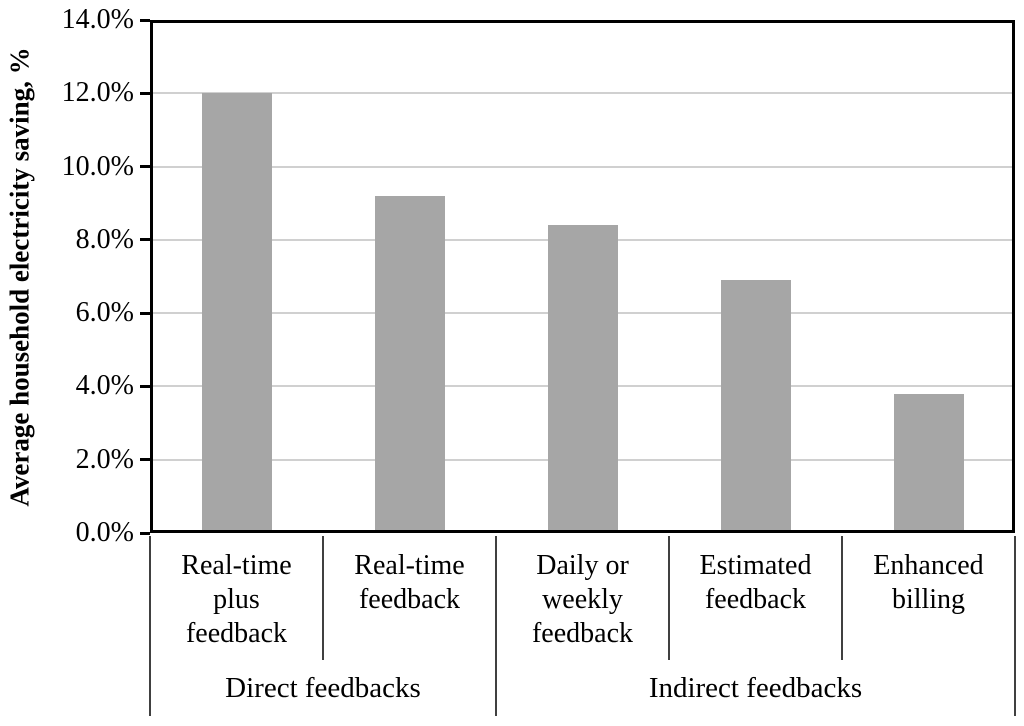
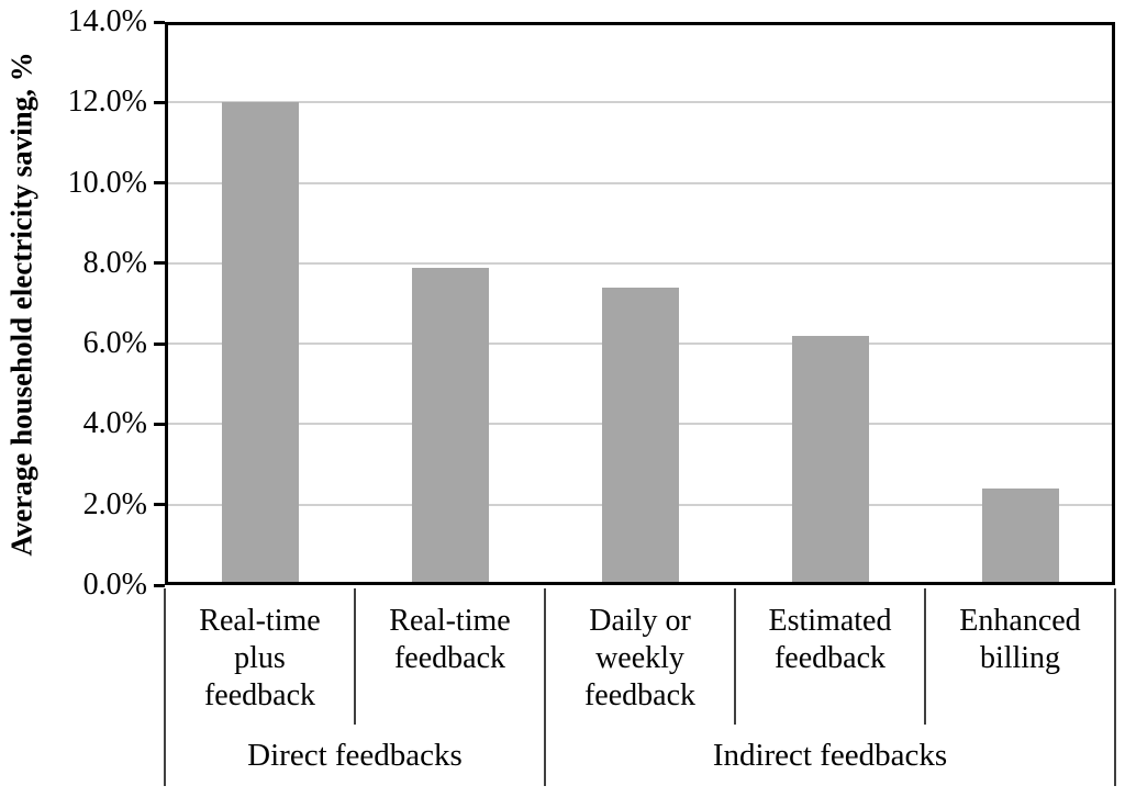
Real-time feedback: 9.2% -> 7.9%
Daily or weekly feedback: 8.4% -> 7.4%
Estimated feedback: 6.9% -> 6.2%
Enhanced billing: 3.8% -> 2.4%
